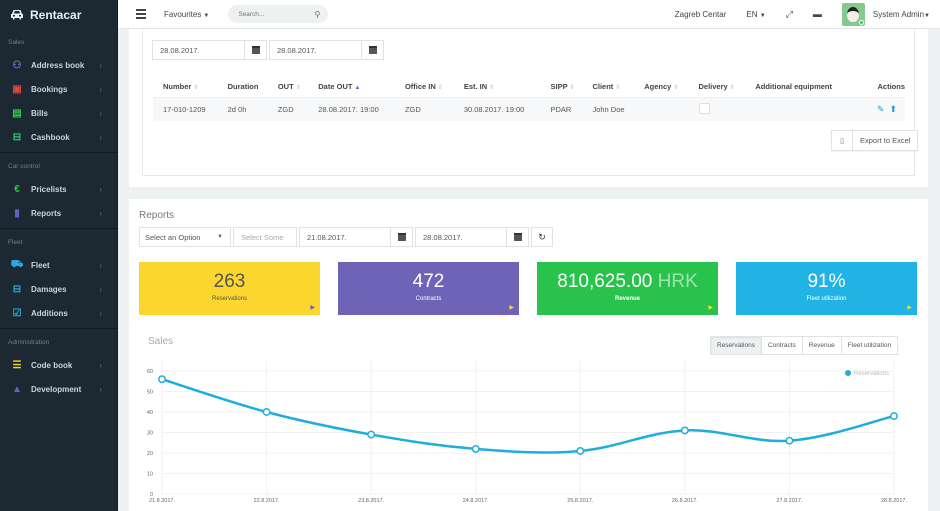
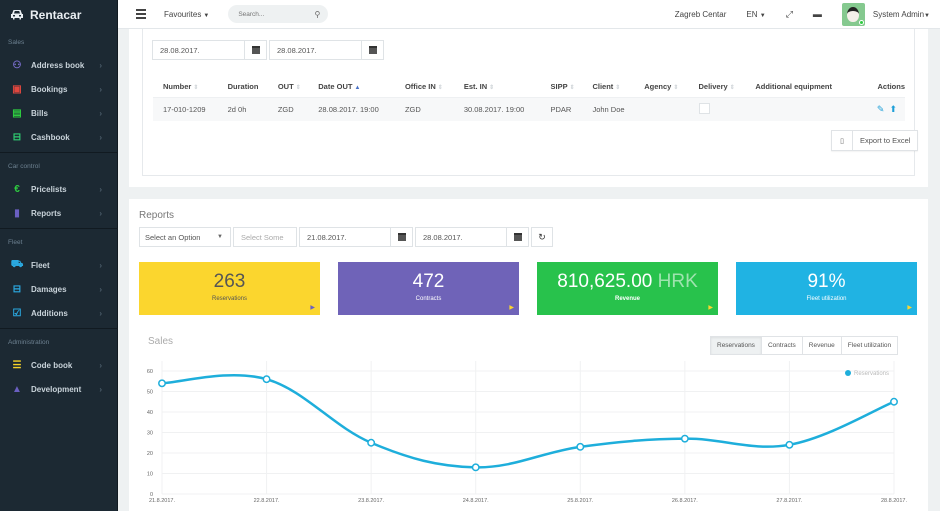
21.8.2017.: 56 -> 54
22.8.2017.: 40 -> 56
23.8.2017.: 29 -> 25
24.8.2017.: 22 -> 13
25.8.2017.: 21 -> 23
26.8.2017.: 31 -> 27
27.8.2017.: 26 -> 24
28.8.2017.: 38 -> 45
